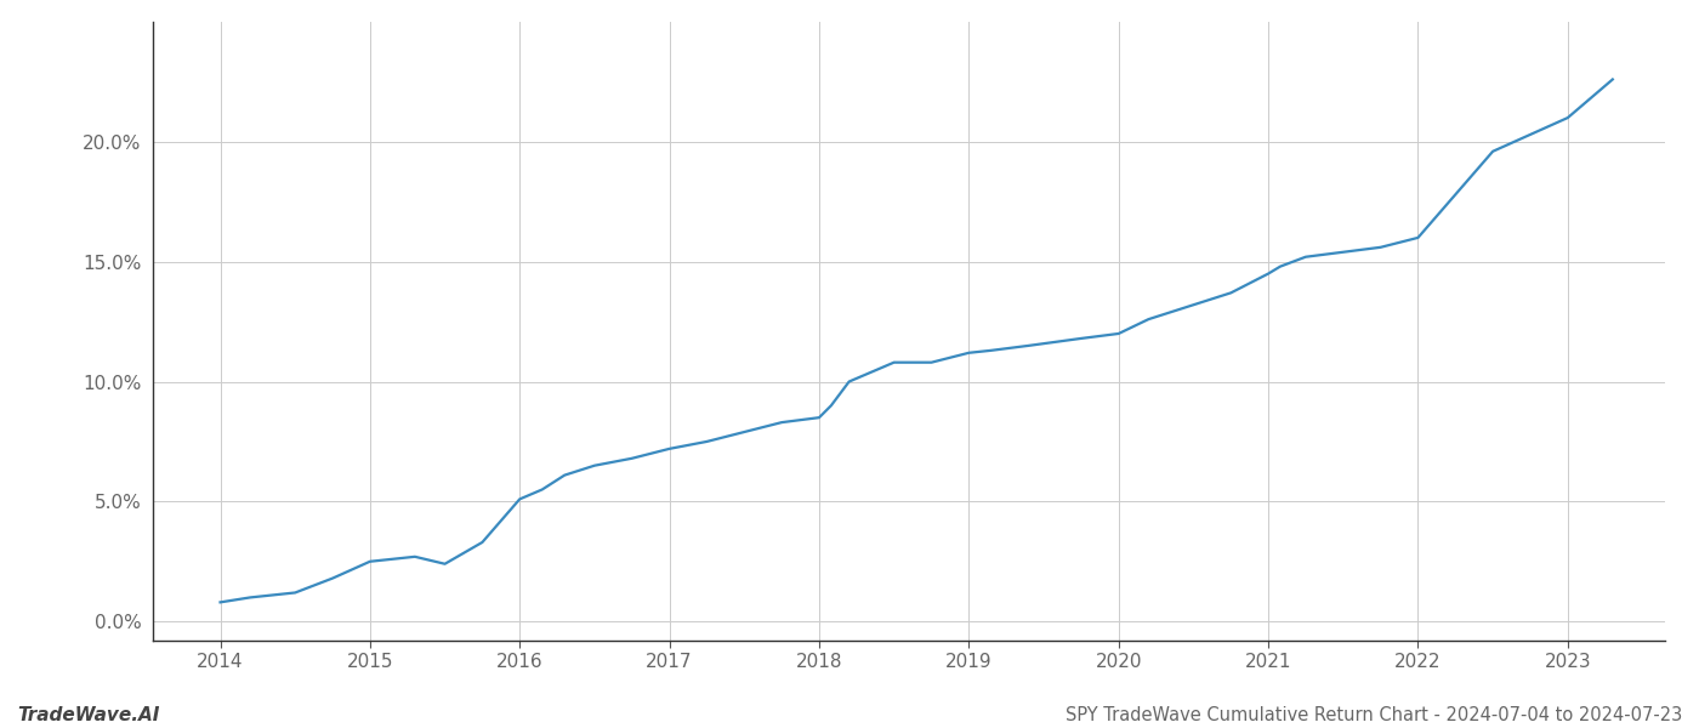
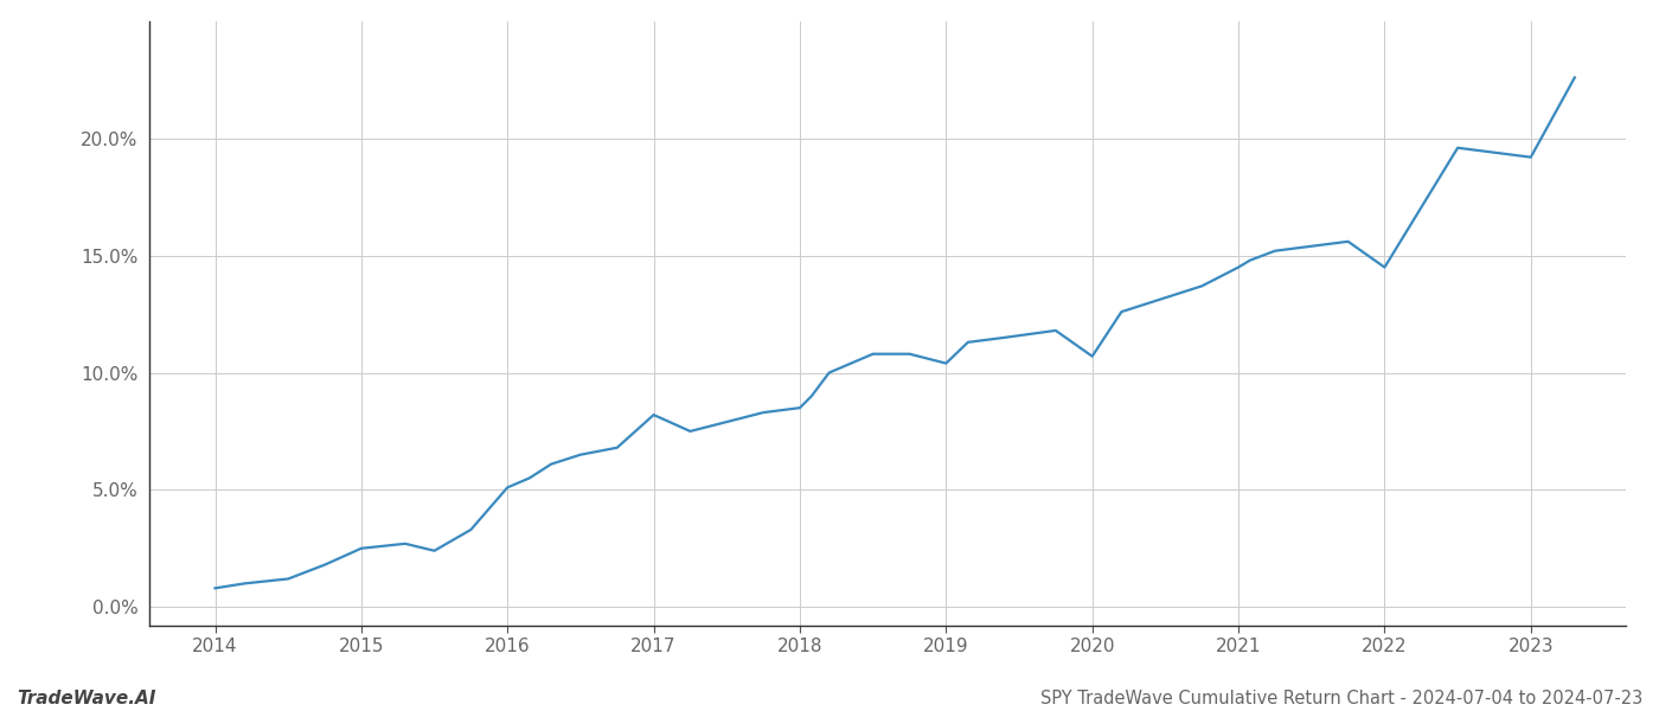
2017: 7.2% -> 8.2%
2019: 11.2% -> 10.4%
2020: 12.0% -> 10.7%
2022: 16.0% -> 14.5%
2023: 21.0% -> 19.2%
